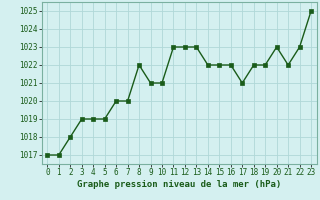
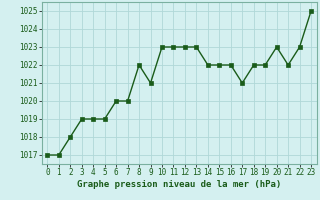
10: 1021 -> 1023
